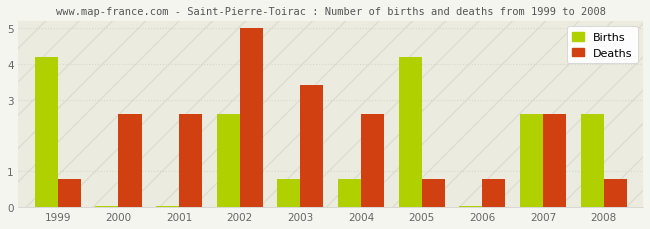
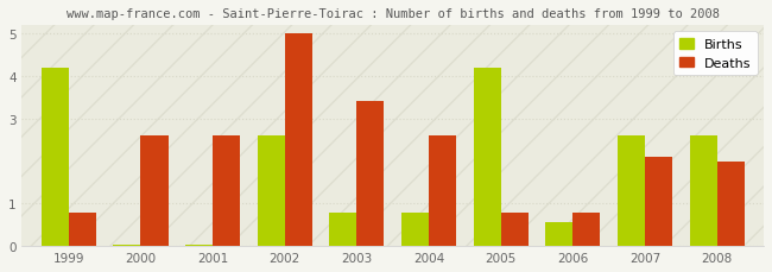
Births/2006: 0.03 -> 0.55
Deaths/2007: 2.6 -> 2.1
Deaths/2008: 0.8 -> 2.0
